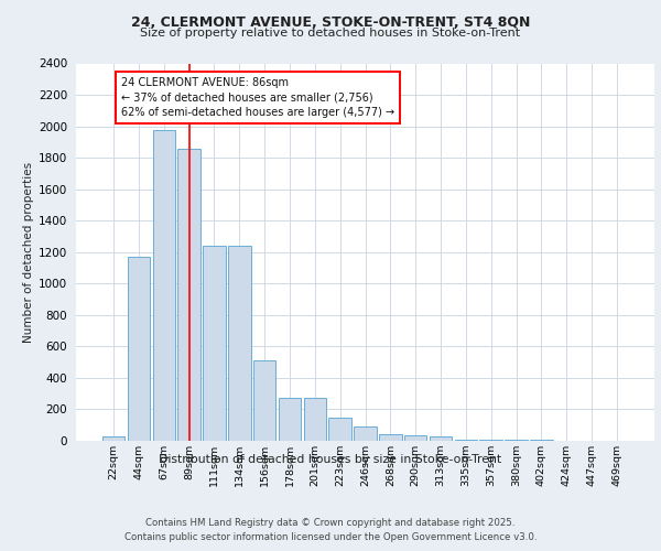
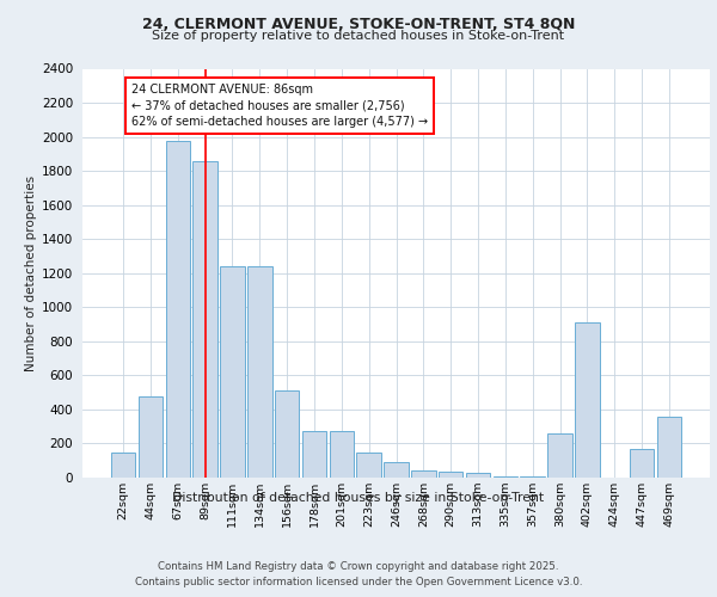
22sqm: 20 -> 150
44sqm: 1170 -> 480
380sqm: 0 -> 260
402sqm: 0 -> 910
447sqm: 0 -> 170
469sqm: 0 -> 360
